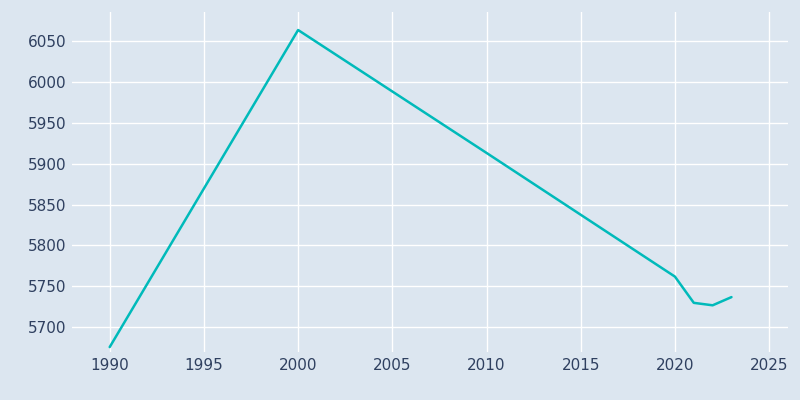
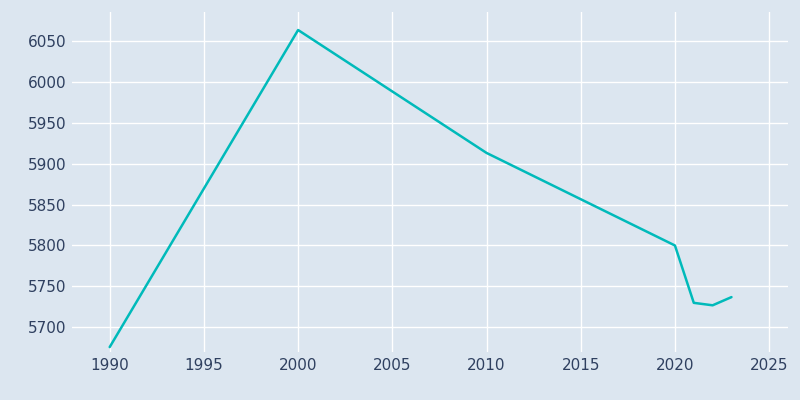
2020: 5762 -> 5800
